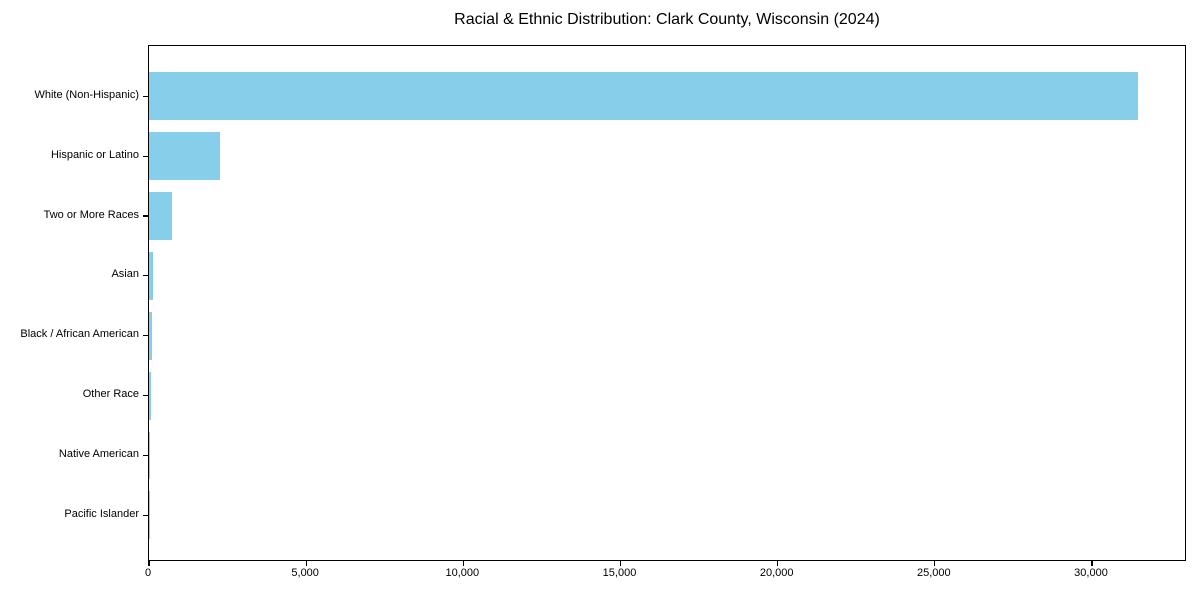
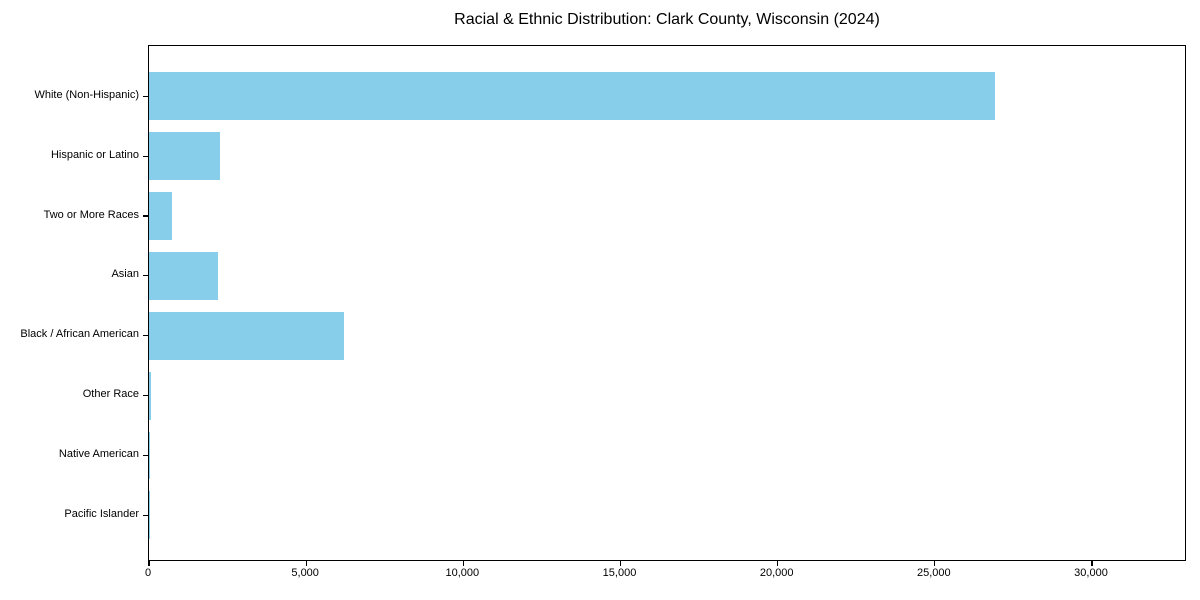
White (Non-Hispanic): 31400 -> 26900
Asian: 100 -> 2200
Black / African American: 100 -> 6200
